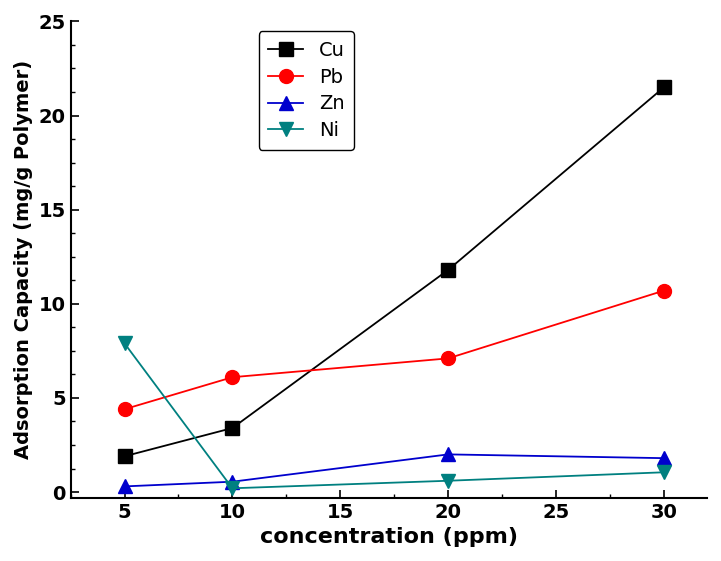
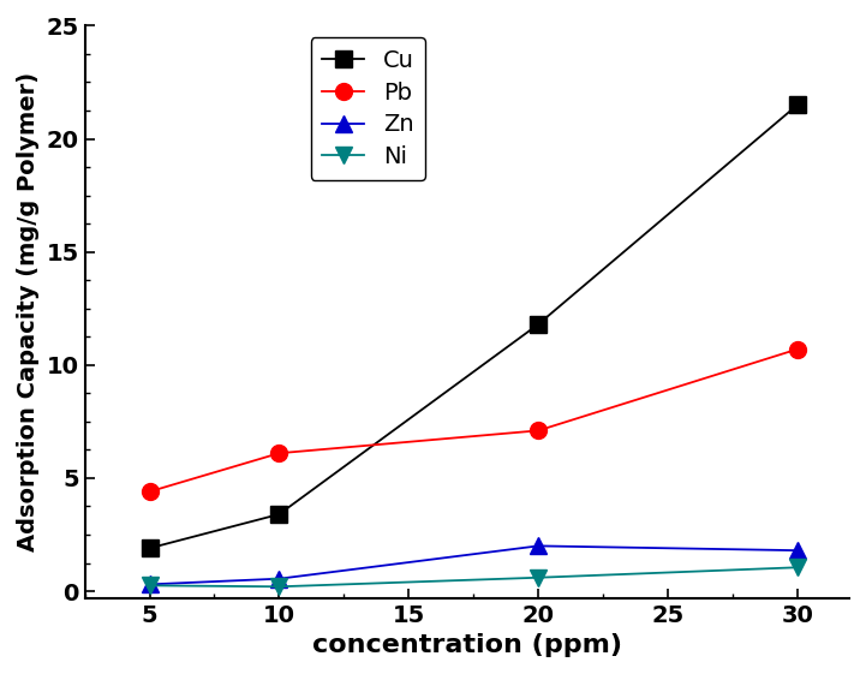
Ni/5: 7.9 -> 0.2
